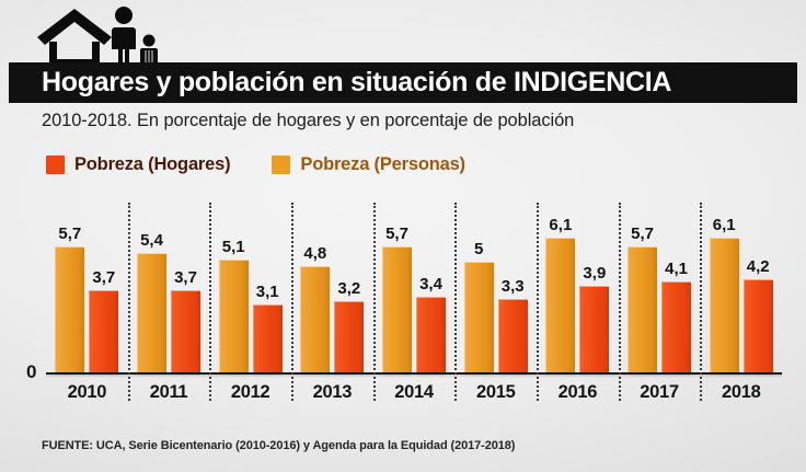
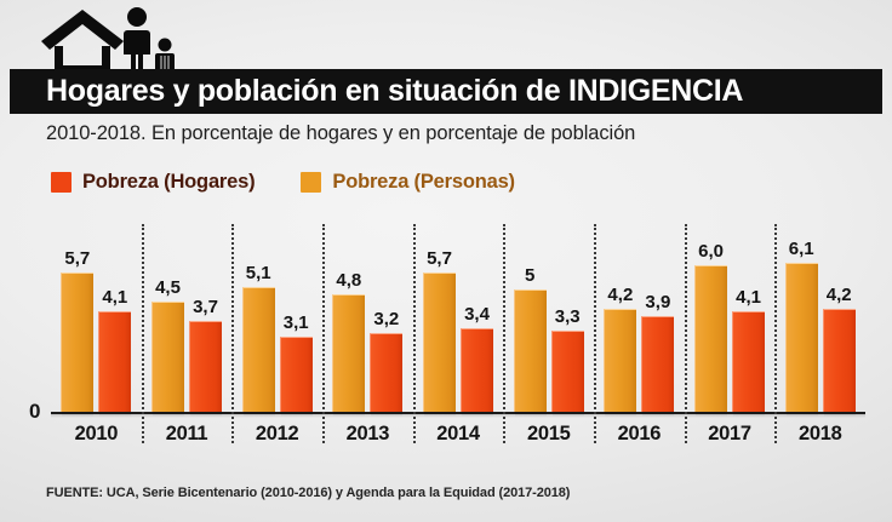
Pobreza (Hogares)/2010: 3,7 -> 4,1
Pobreza (Personas)/2011: 5,4 -> 4,5
Pobreza (Personas)/2016: 6,1 -> 4,2
Pobreza (Personas)/2017: 5,7 -> 6,0
